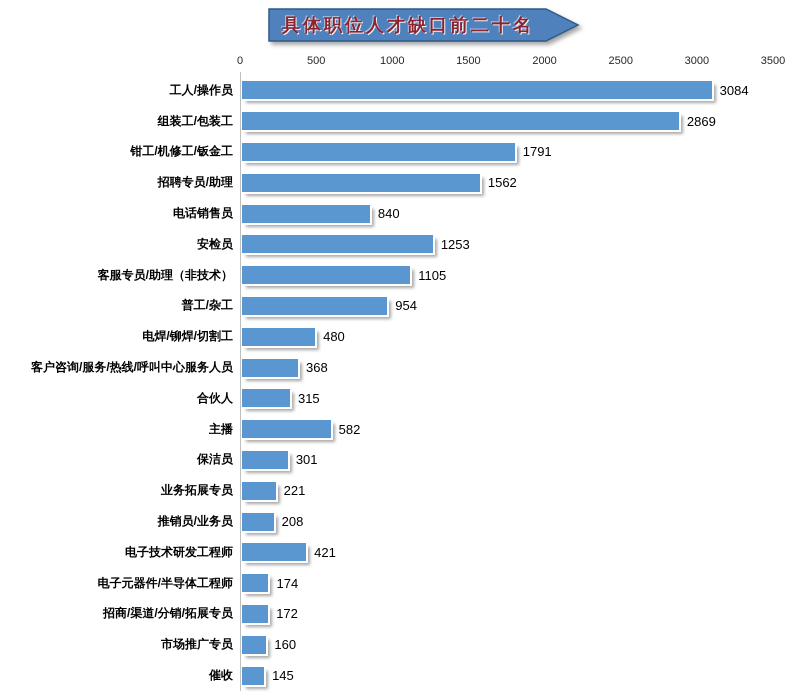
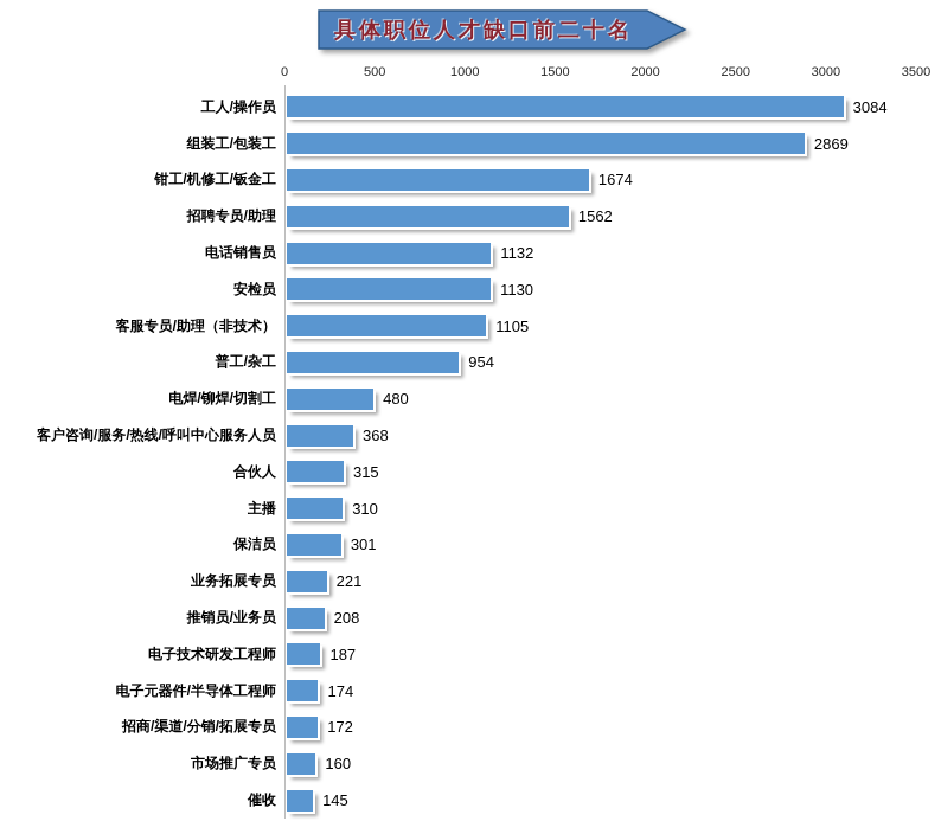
钳工/机修工/钣金工: 1791 -> 1674
电话销售员: 840 -> 1132
安检员: 1253 -> 1130
主播: 582 -> 310
电子技术研发工程师: 421 -> 187
